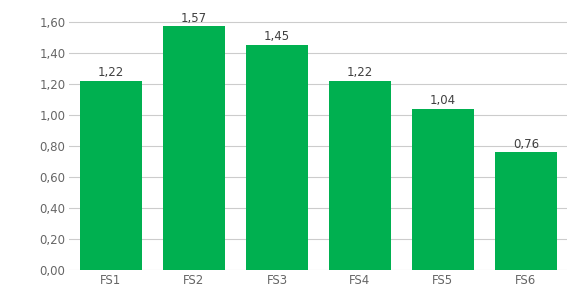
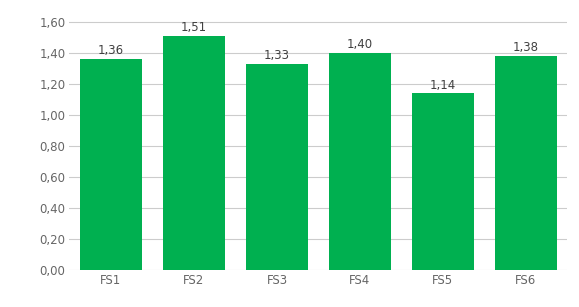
FS1: 1,22 -> 1,36
FS2: 1,57 -> 1,51
FS3: 1,45 -> 1,33
FS4: 1,22 -> 1,40
FS5: 1,04 -> 1,14
FS6: 0,76 -> 1,38
